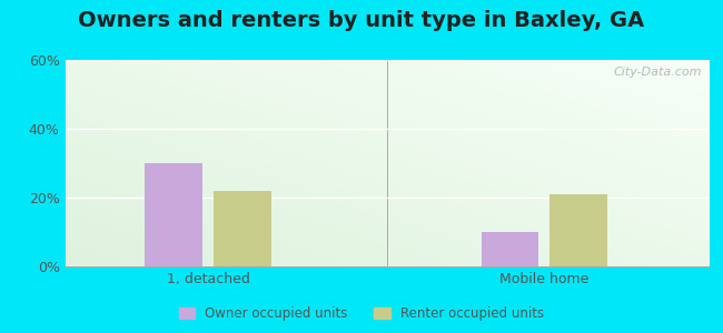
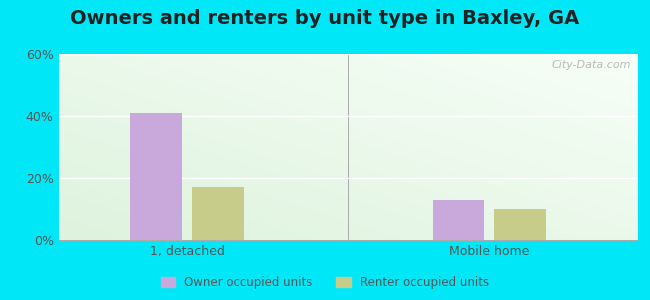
Owner occupied units/1, detached: 30% -> 41%
Renter occupied units/1, detached: 22% -> 17%
Owner occupied units/Mobile home: 10% -> 13%
Renter occupied units/Mobile home: 21% -> 10%
